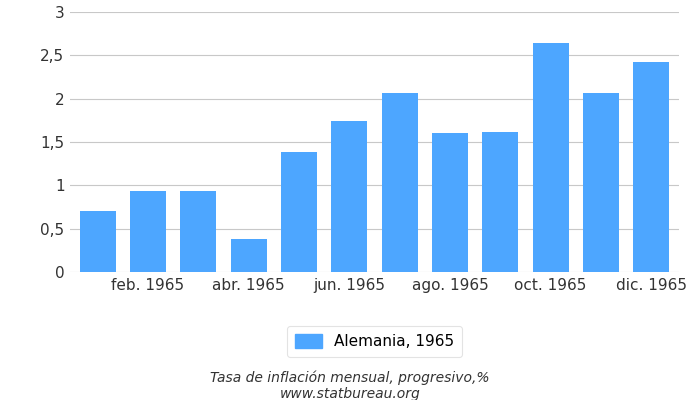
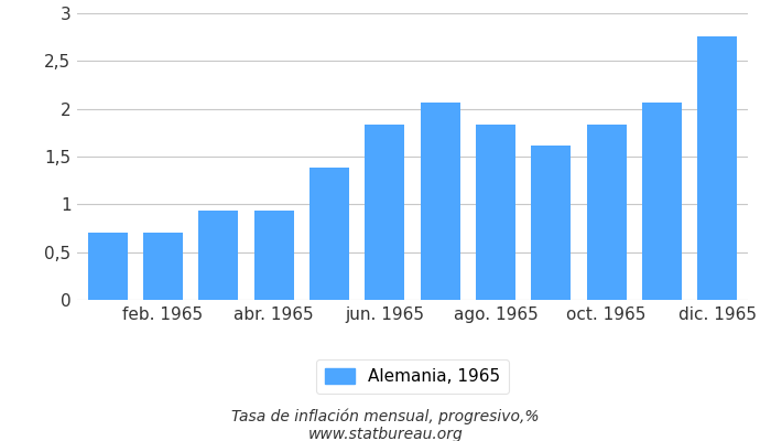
feb. 1965: 0,94 -> 0,70
abr. 1965: 0,38 -> 0,93
jun. 1965: 1,74 -> 1,84
ago. 1965: 1,60 -> 1,84
oct. 1965: 2,64 -> 1,84
dic. 1965: 2,42 -> 2,76
